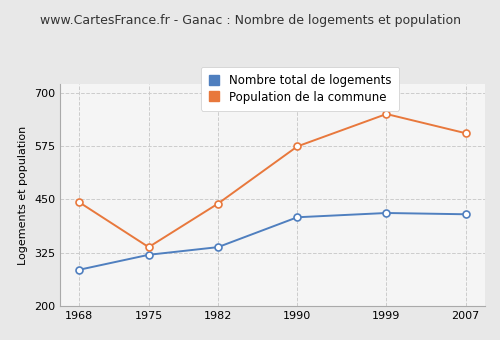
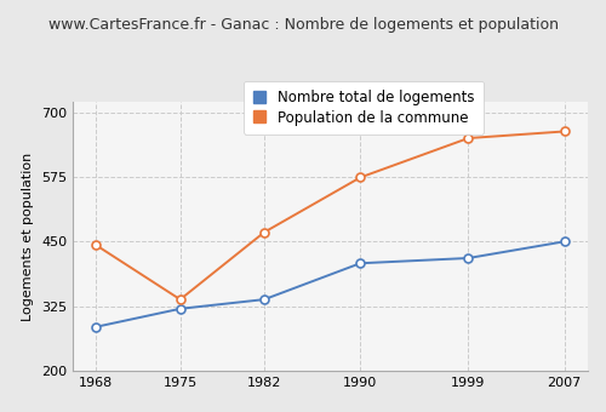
Population de la commune/1982: 440 -> 468
Nombre total de logements/2007: 415 -> 450
Population de la commune/2007: 605 -> 663
